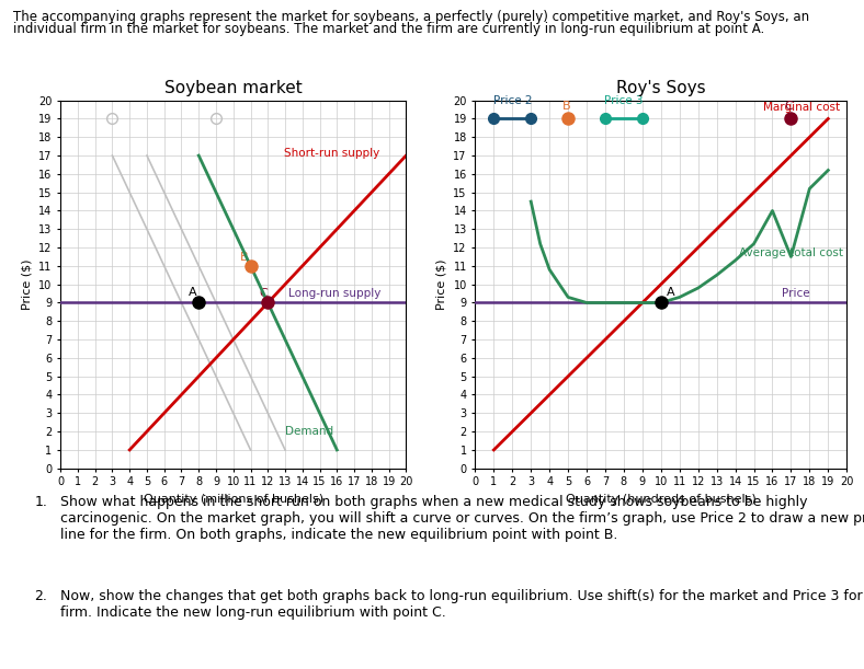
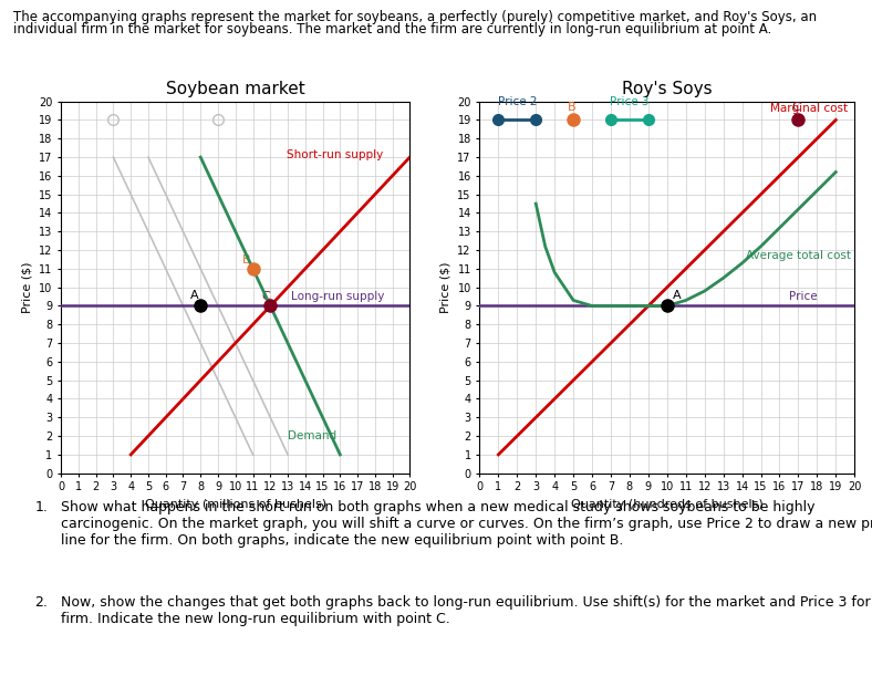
16: 14.0 -> 13.2
17: 11.5 -> 14.2
